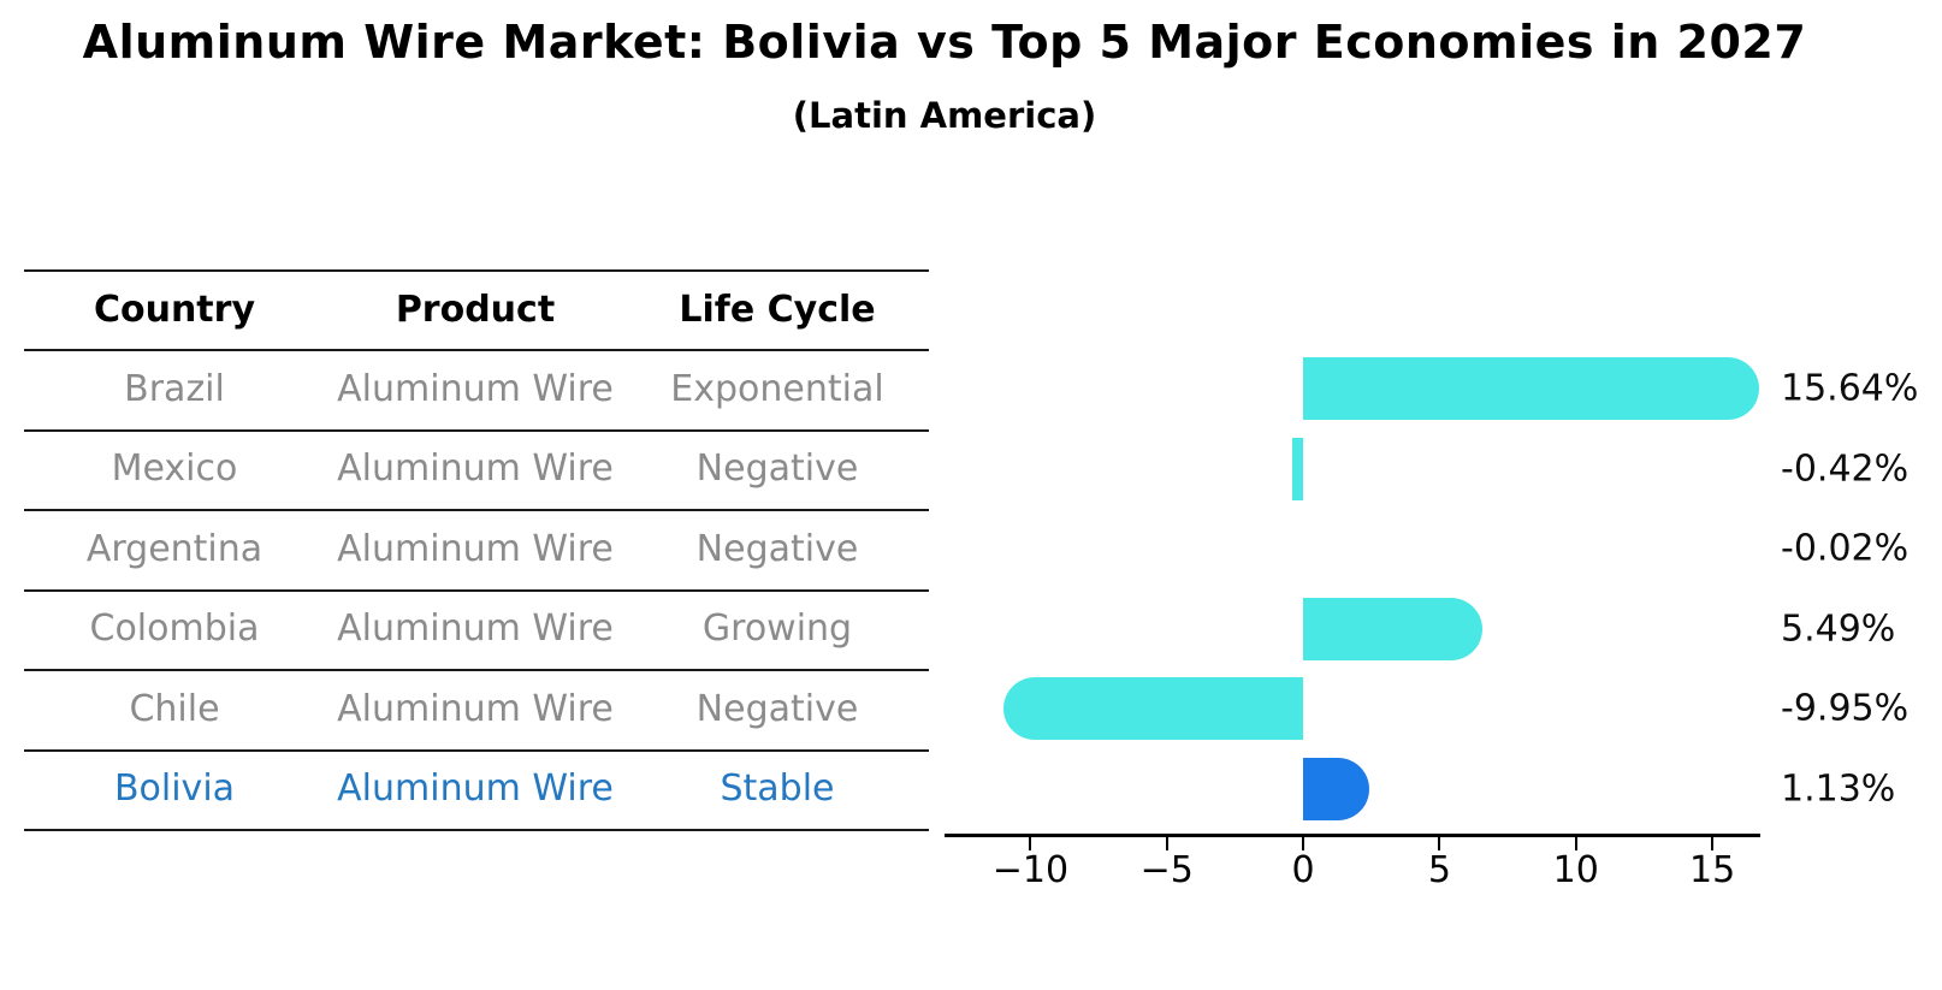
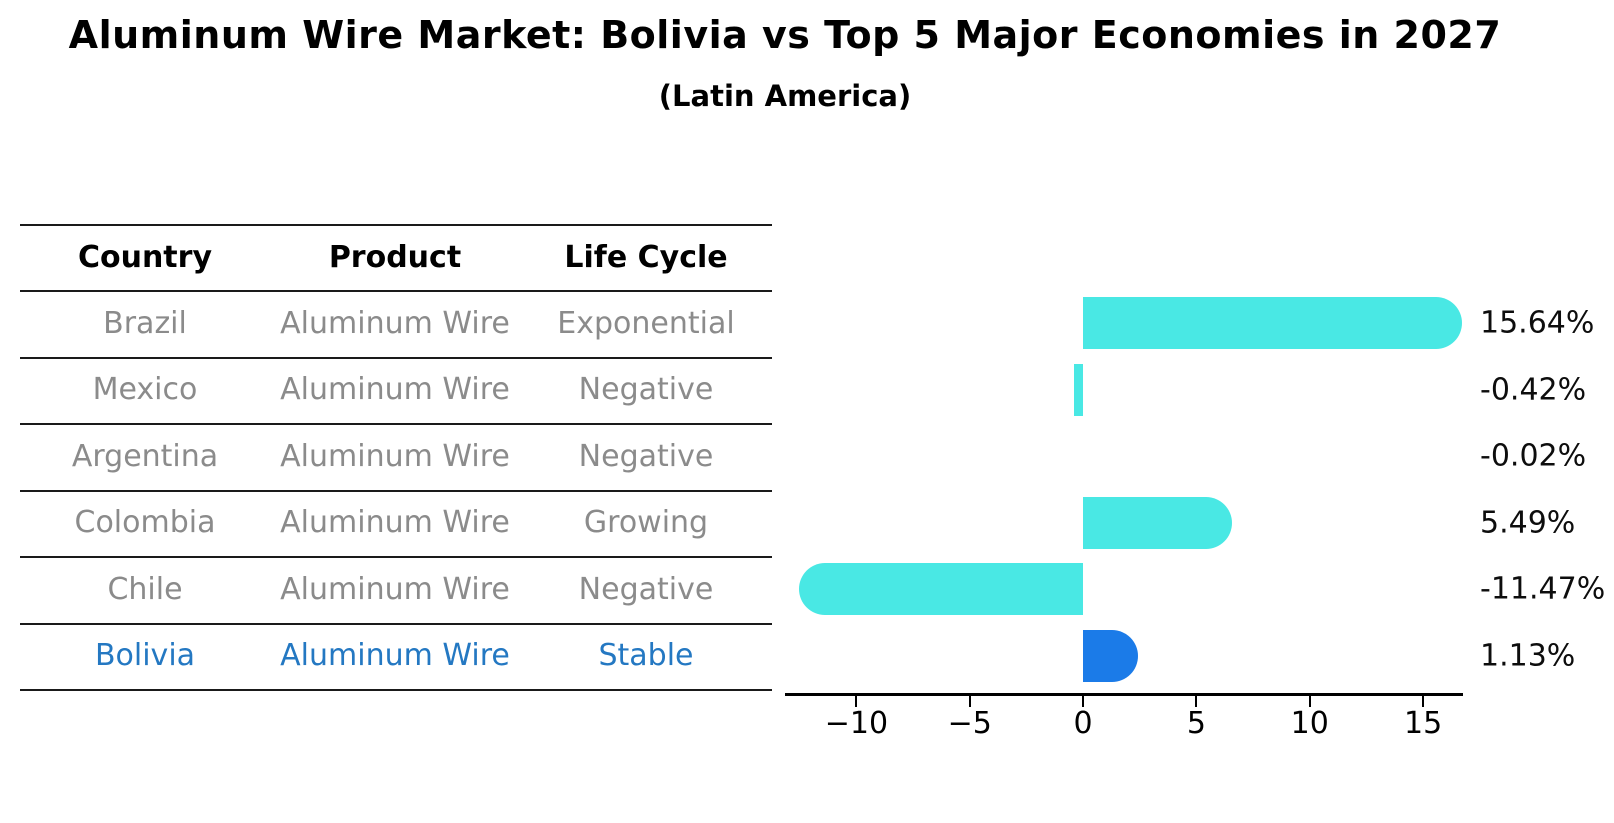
Chile: -9.95% -> -11.47%
